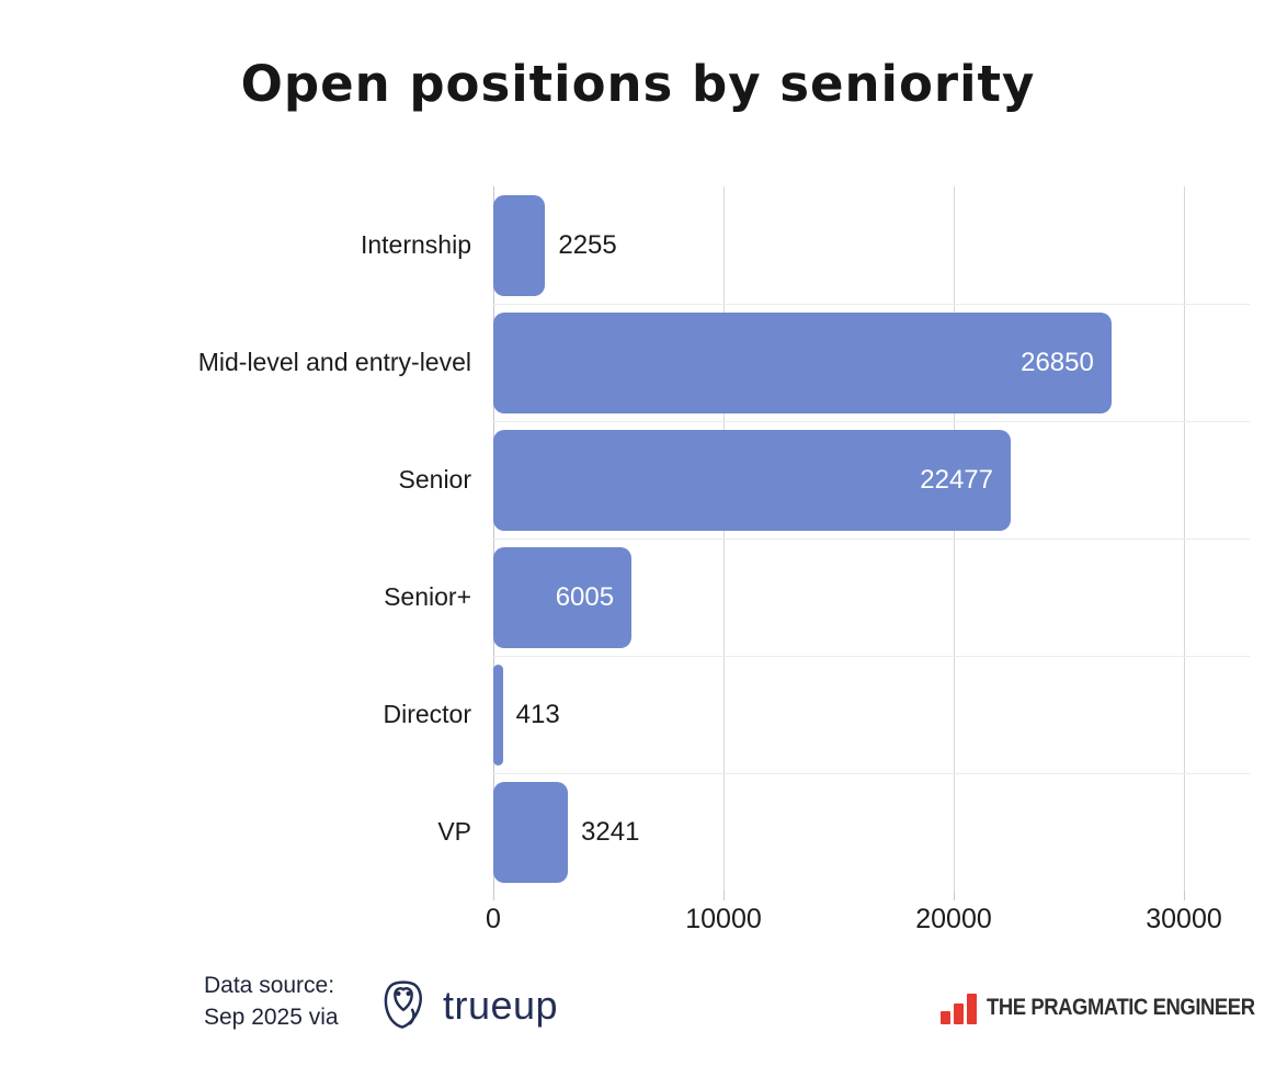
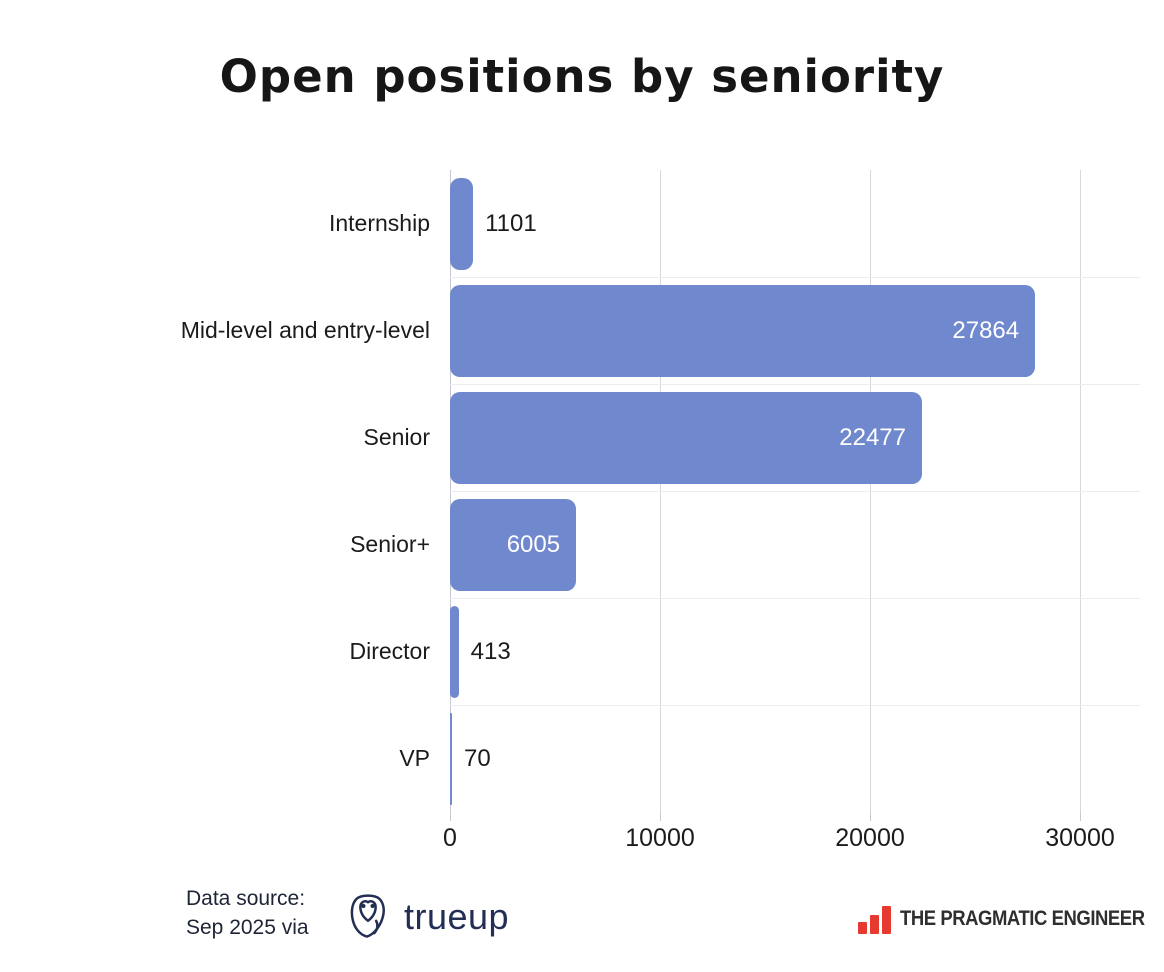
Internship: 2255 -> 1101
Mid-level and entry-level: 26850 -> 27864
VP: 3241 -> 70
